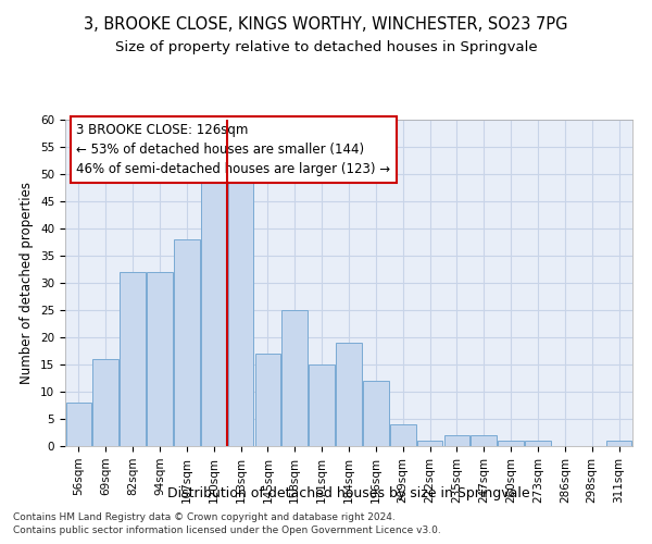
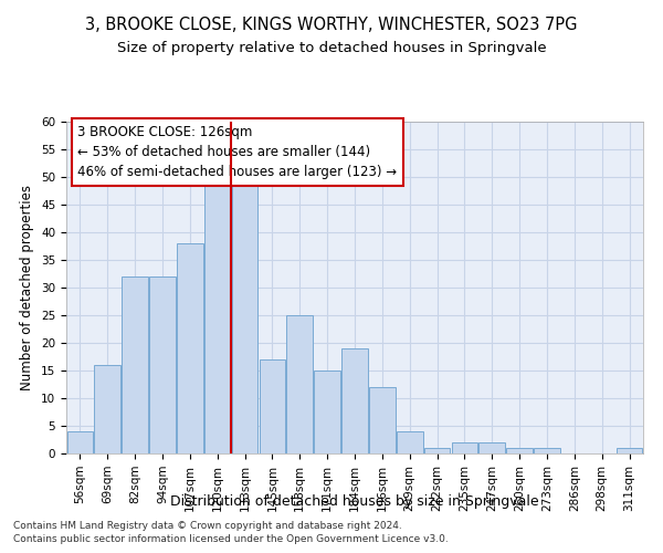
56sqm: 8 -> 4
